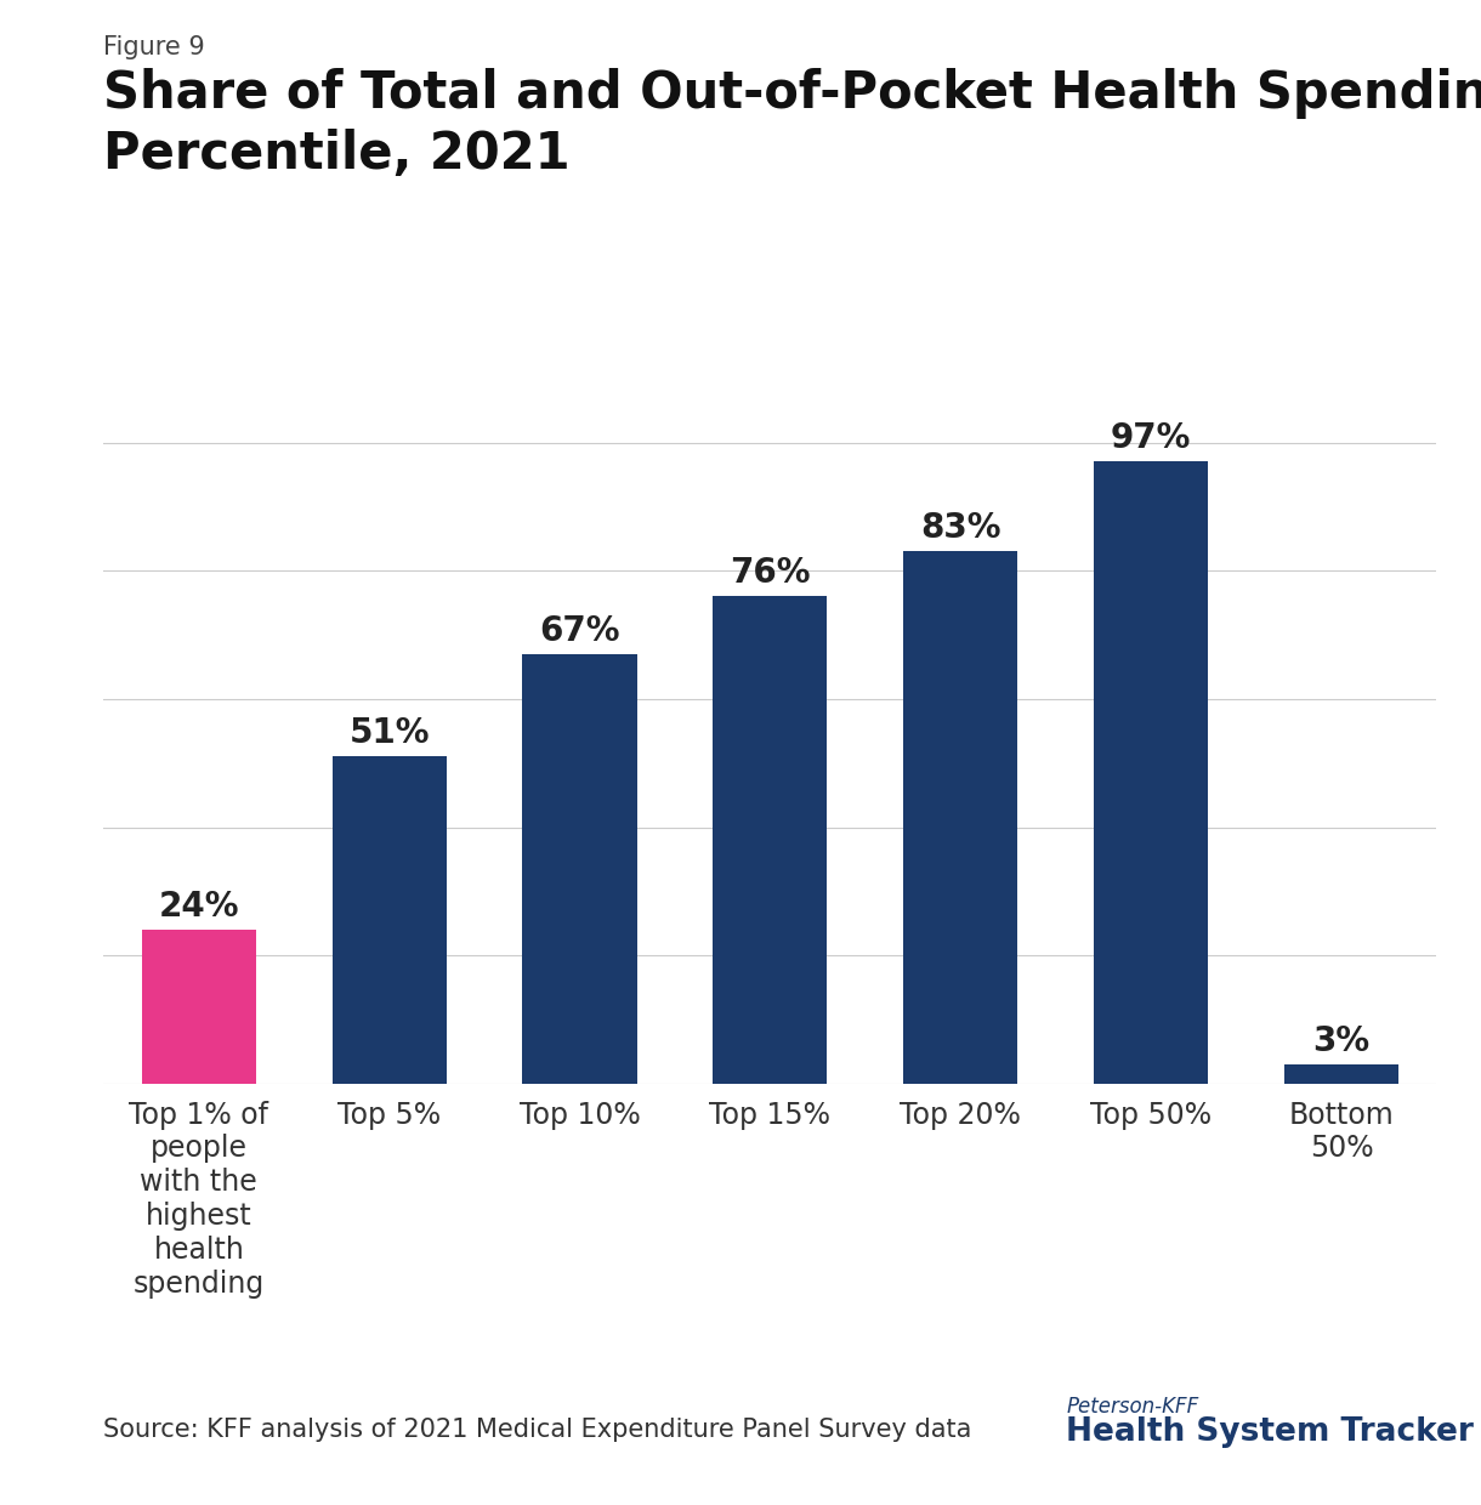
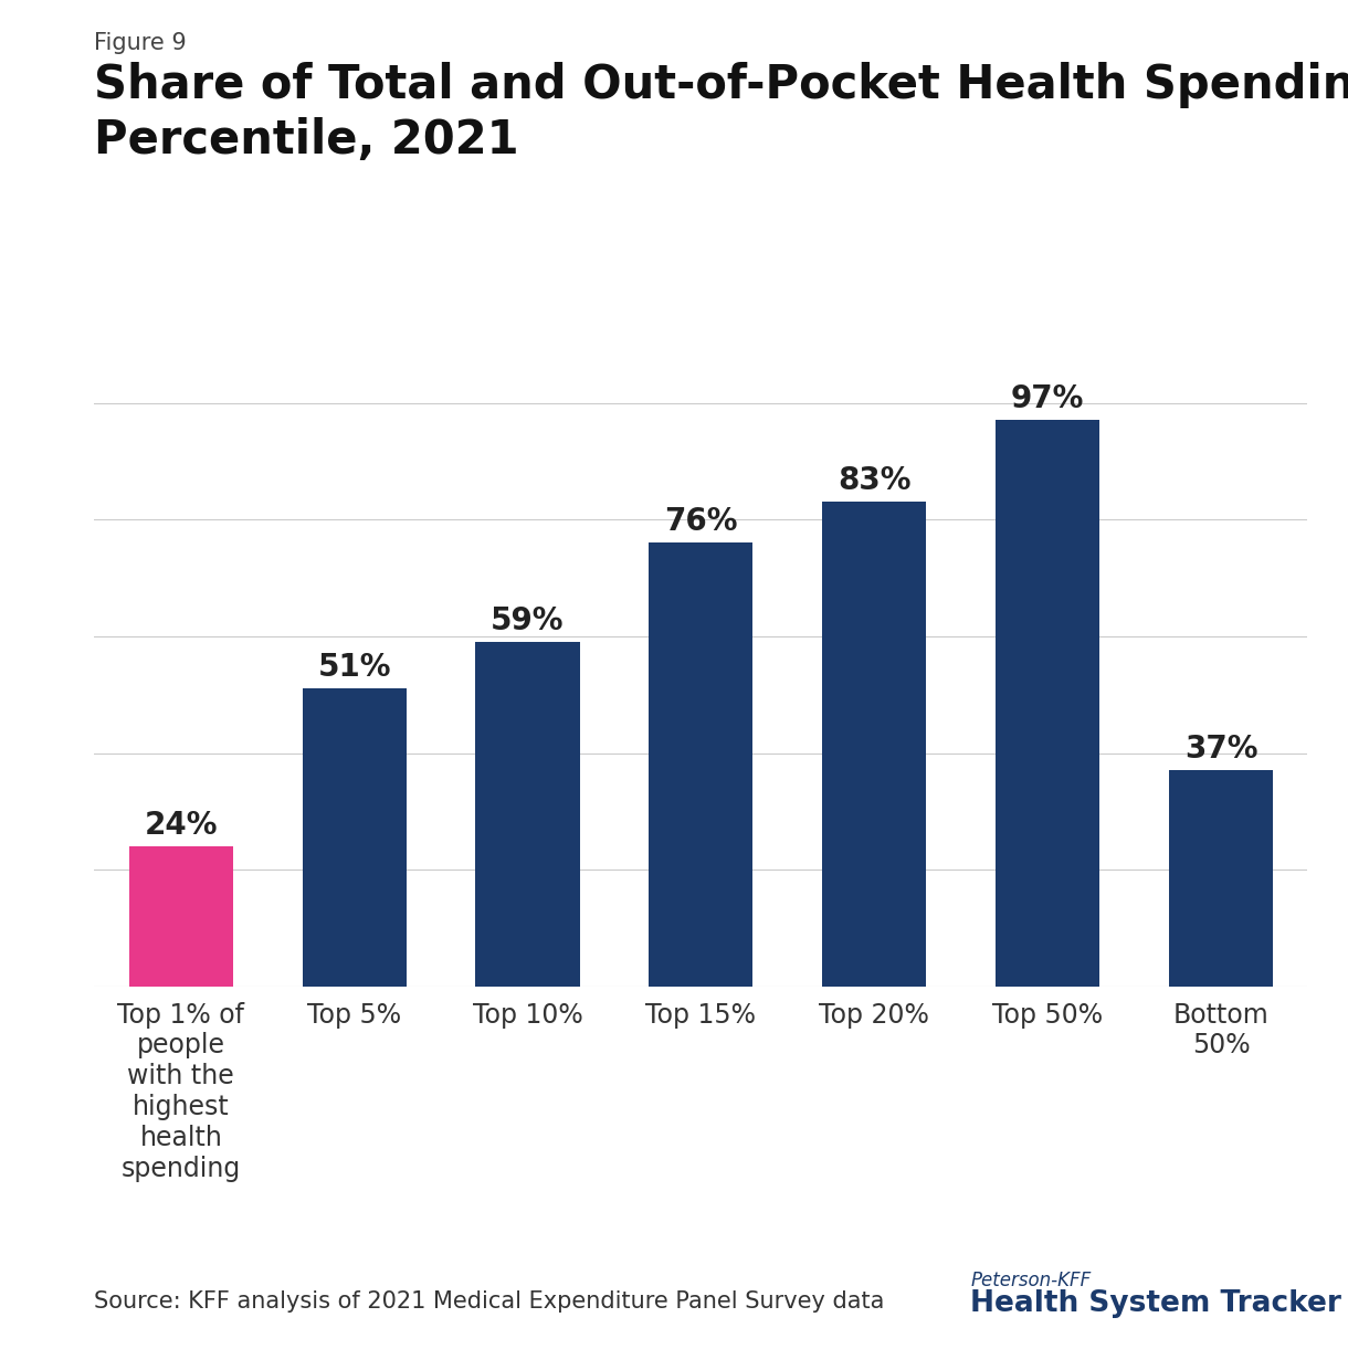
Top 10%: 67% -> 59%
Bottom 50%: 3% -> 37%
